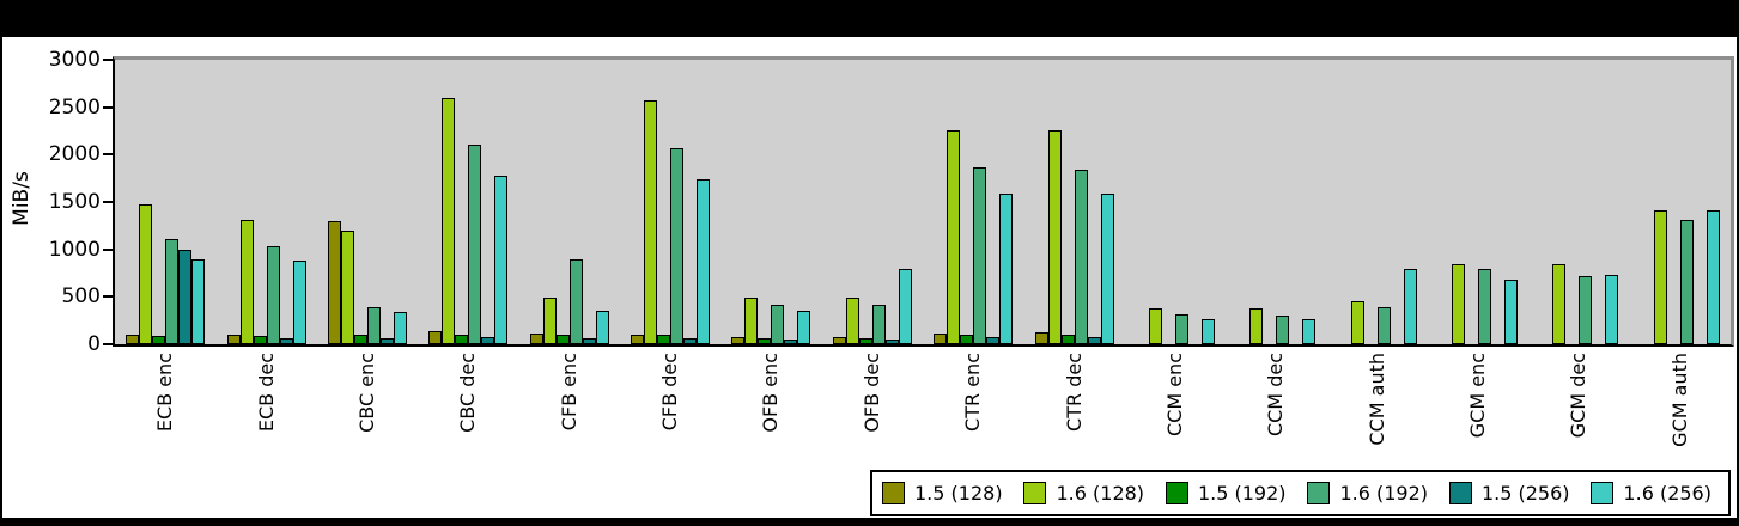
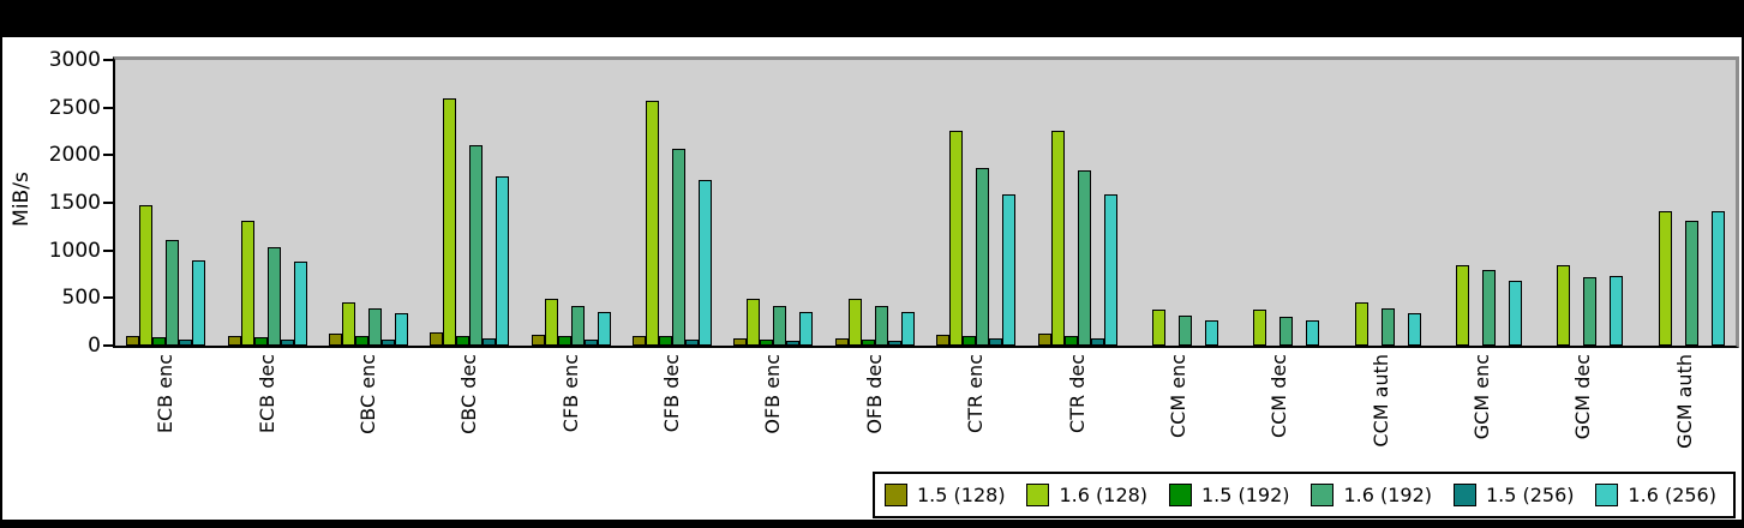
1.5 (256)/ECB enc: 1000 -> 100
1.5 (128)/CBC enc: 1300 -> 100
1.6 (128)/CBC enc: 1200 -> 500
1.6 (192)/CFB enc: 900 -> 400
1.6 (256)/OFB dec: 800 -> 400
1.6 (256)/CCM auth: 800 -> 300
